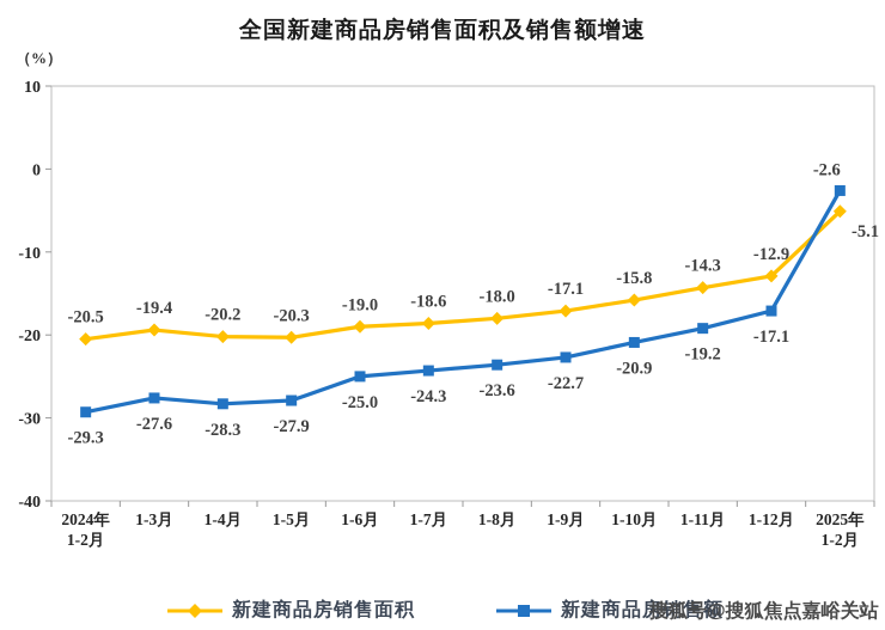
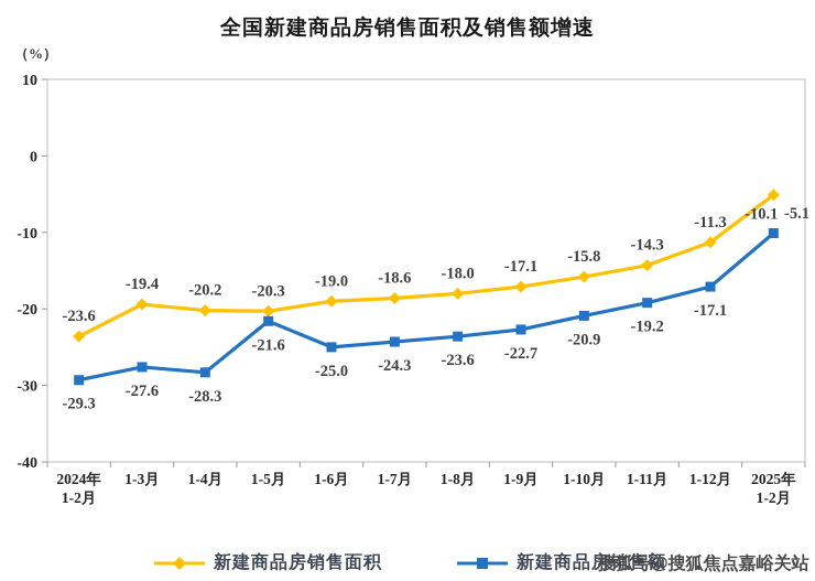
新建商品房销售面积/2024年 1-2月: -20.5 -> -23.6
新建商品房销售额/1-5月: -27.9 -> -21.6
新建商品房销售面积/1-12月: -12.9 -> -11.3
新建商品房销售额/2025年 1-2月: -2.6 -> -10.1
